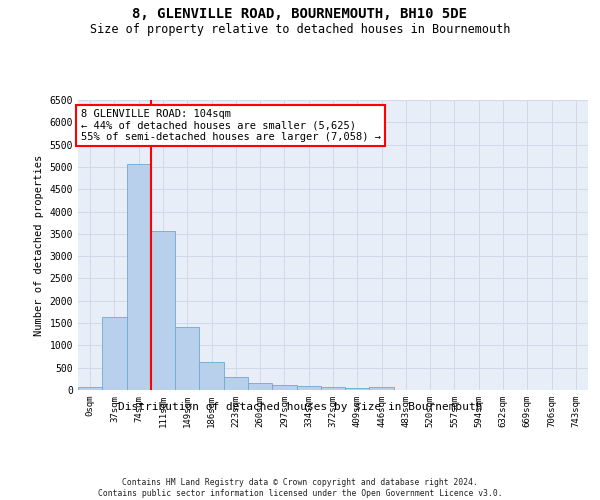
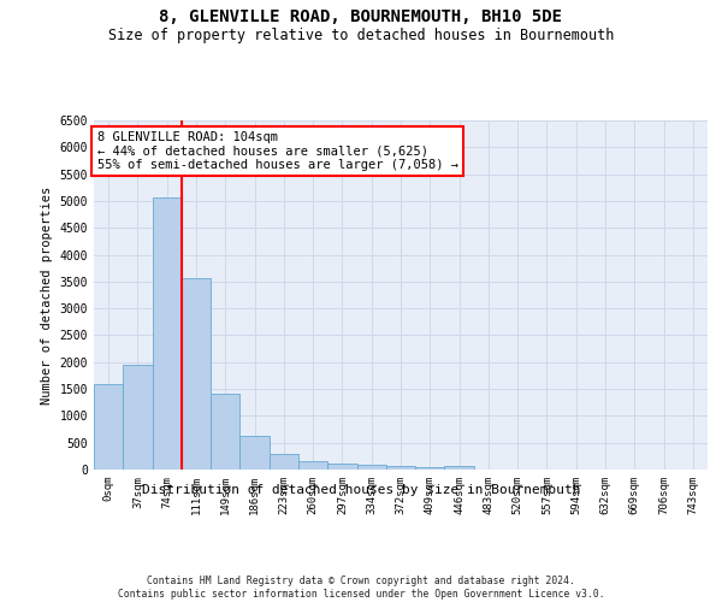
0sqm: 70 -> 1600
37sqm: 1630 -> 1950
